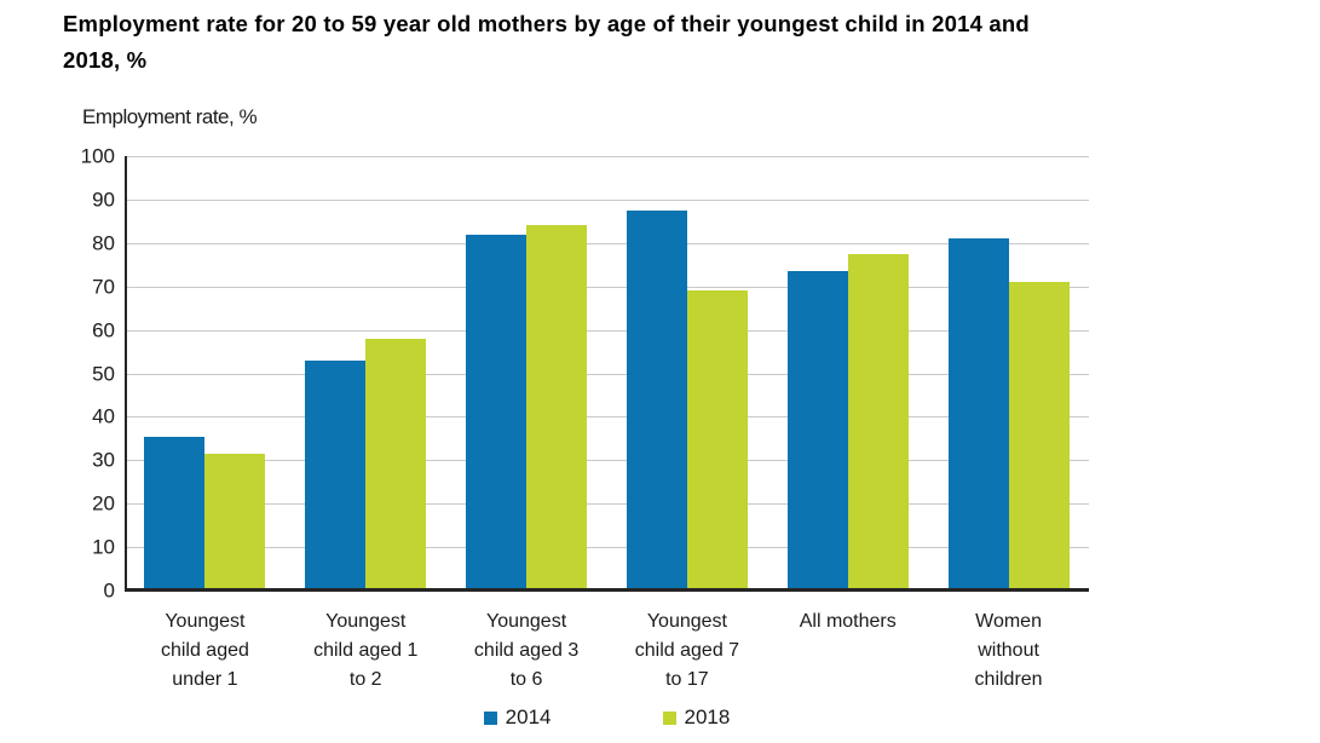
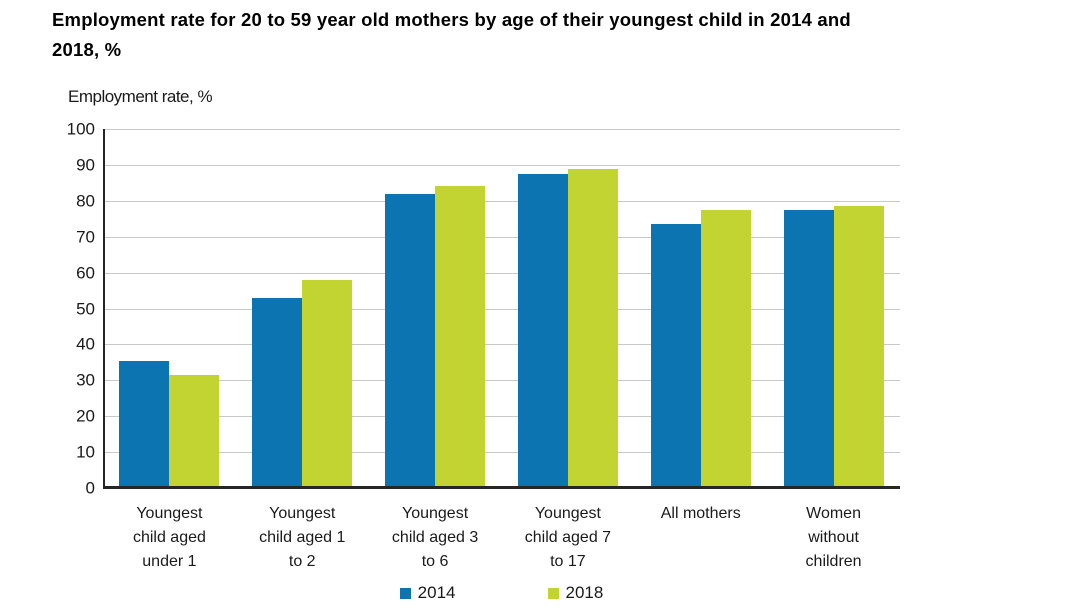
2018/Youngest child aged 7 to 17: 69 -> 89
2014/Women without children: 81 -> 78
2018/Women without children: 71 -> 78
